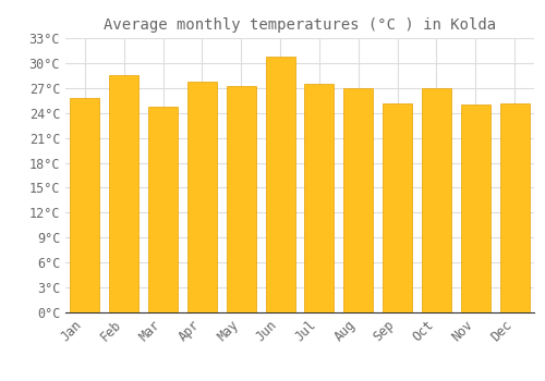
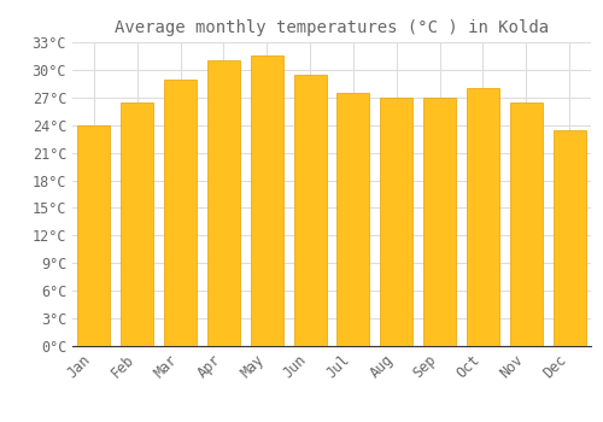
Jan: 25.8°C -> 24.0°C
Feb: 28.6°C -> 26.5°C
Mar: 24.8°C -> 29.0°C
Apr: 27.8°C -> 31.0°C
May: 27.2°C -> 31.5°C
Jun: 30.8°C -> 29.5°C
Sep: 25.2°C -> 27.0°C
Oct: 27.0°C -> 28.0°C
Nov: 25.0°C -> 26.5°C
Dec: 25.2°C -> 23.5°C
